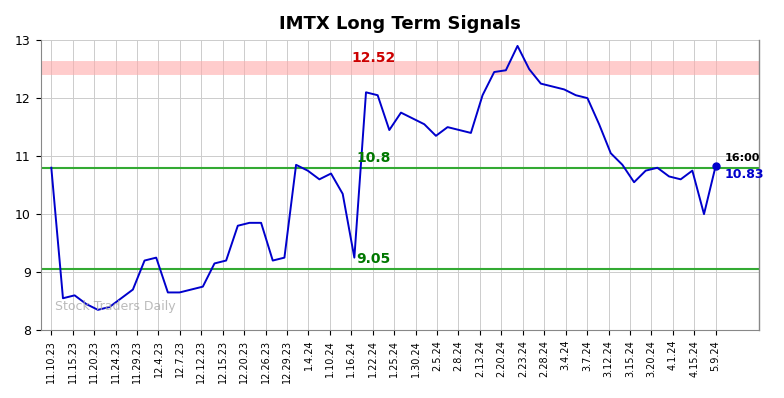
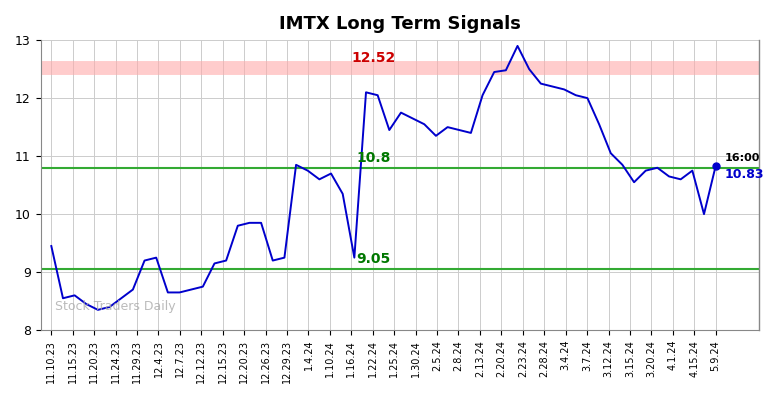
11.10.23: 10.80 -> 9.45
